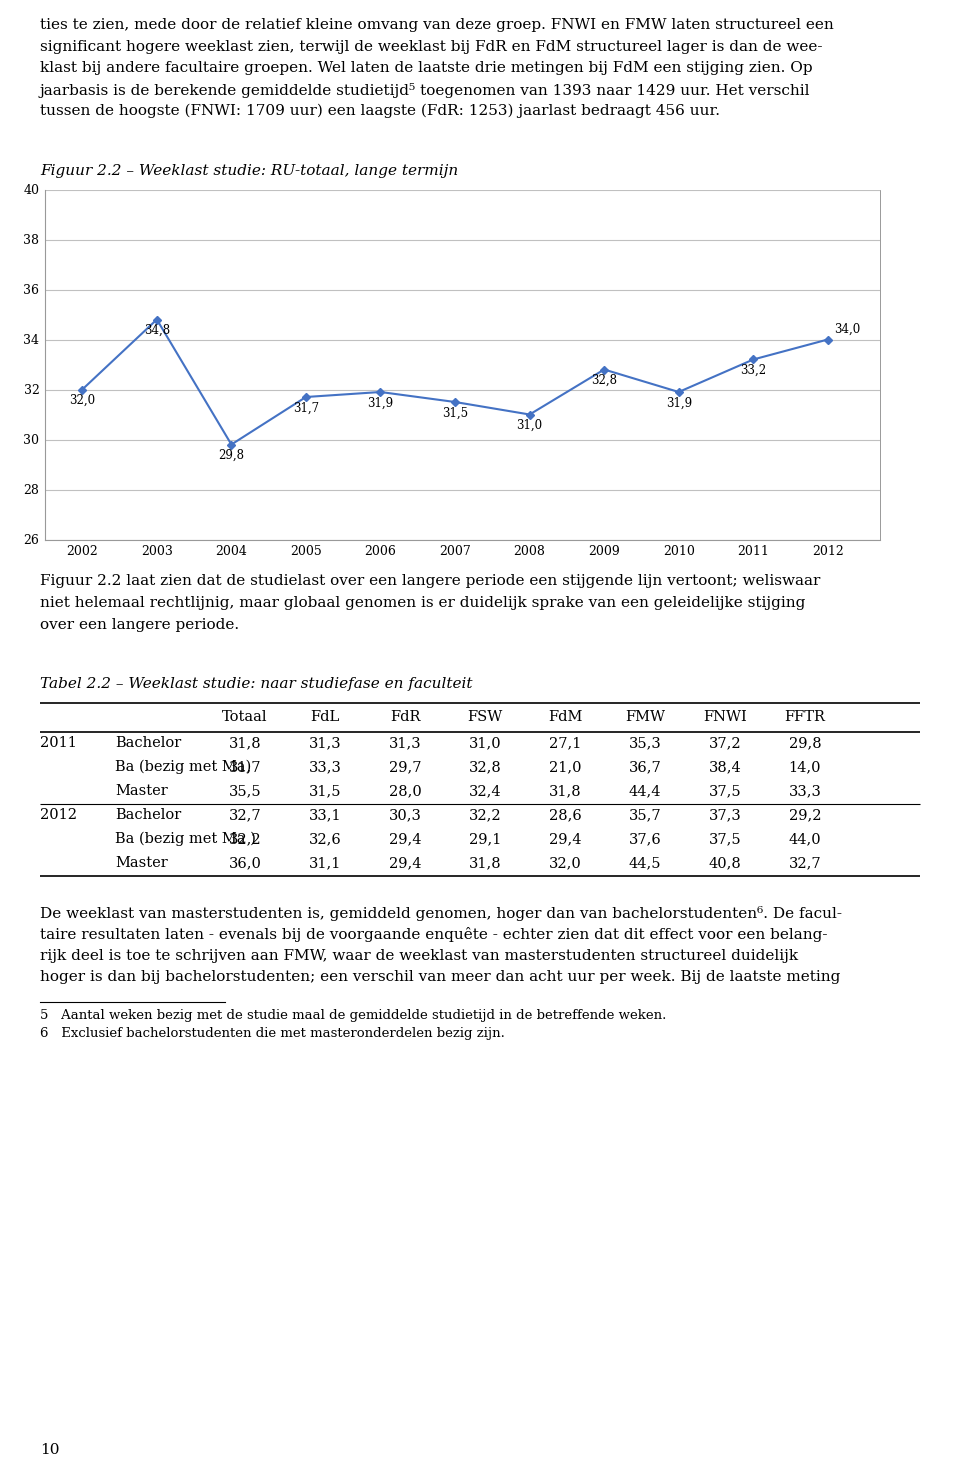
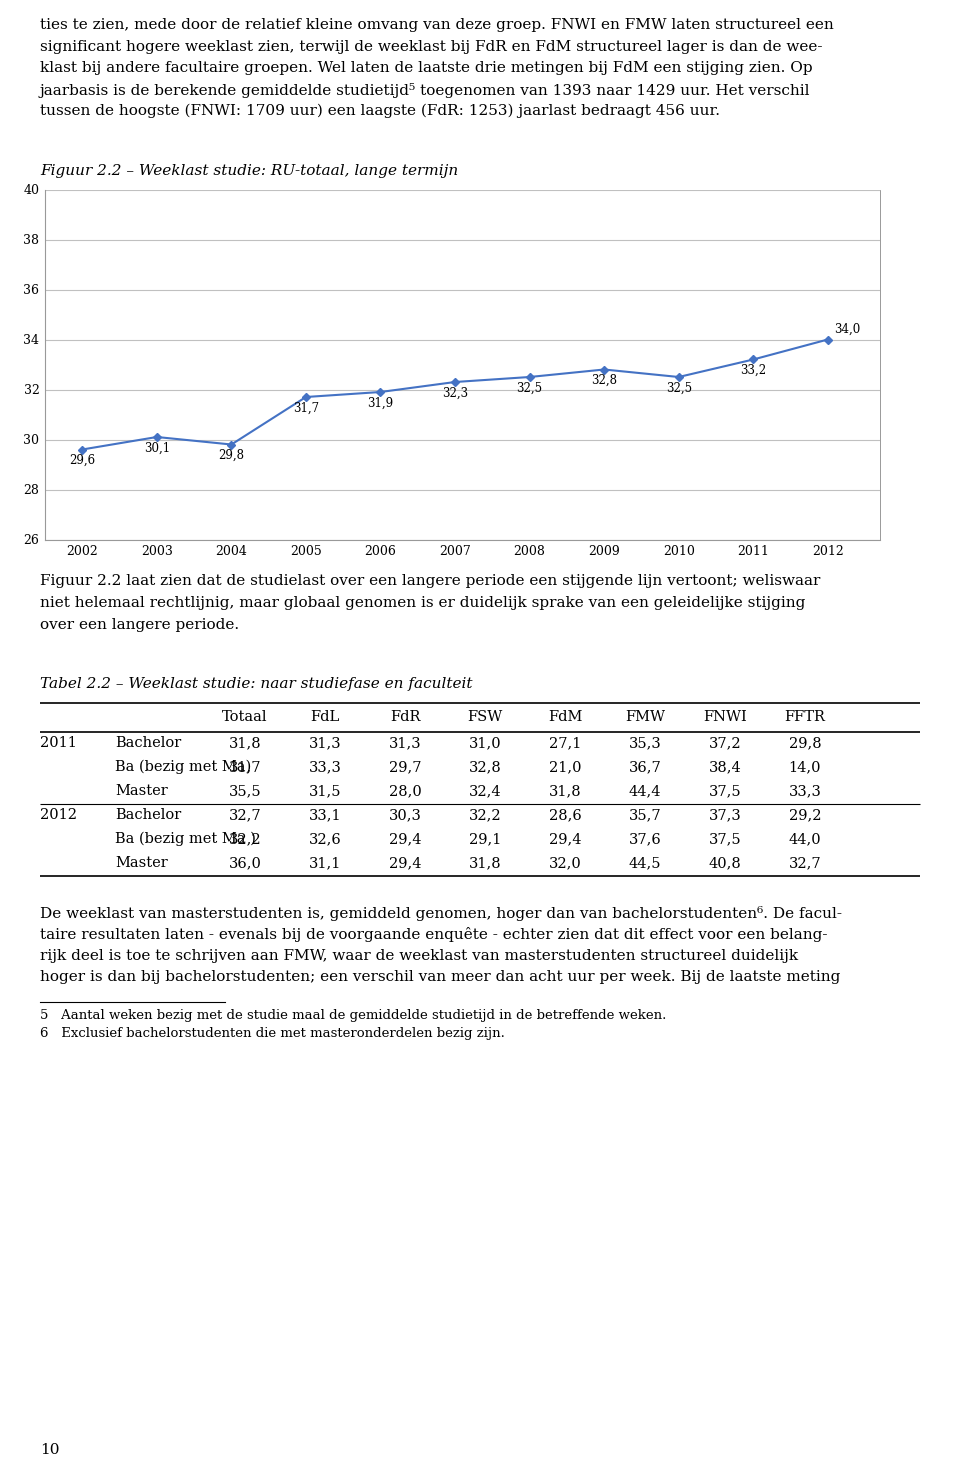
2002: 32,0 -> 29,6
2003: 34,8 -> 30,1
2007: 31,5 -> 32,3
2008: 31,0 -> 32,5
2010: 31,9 -> 32,5
